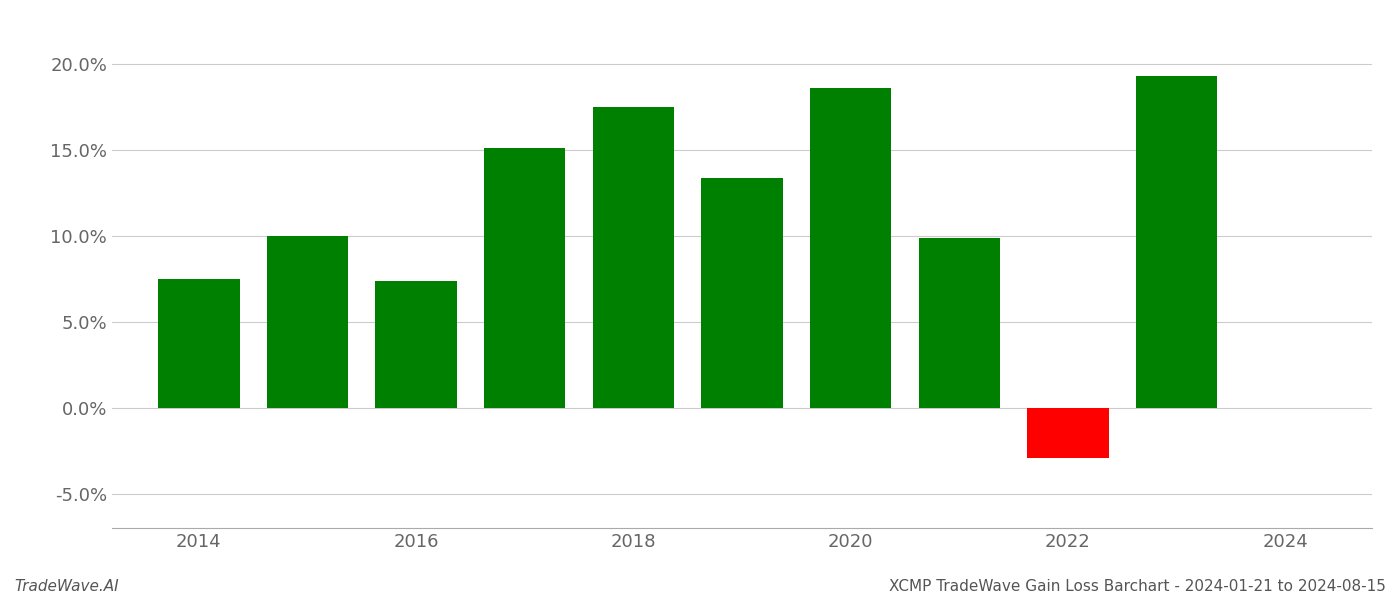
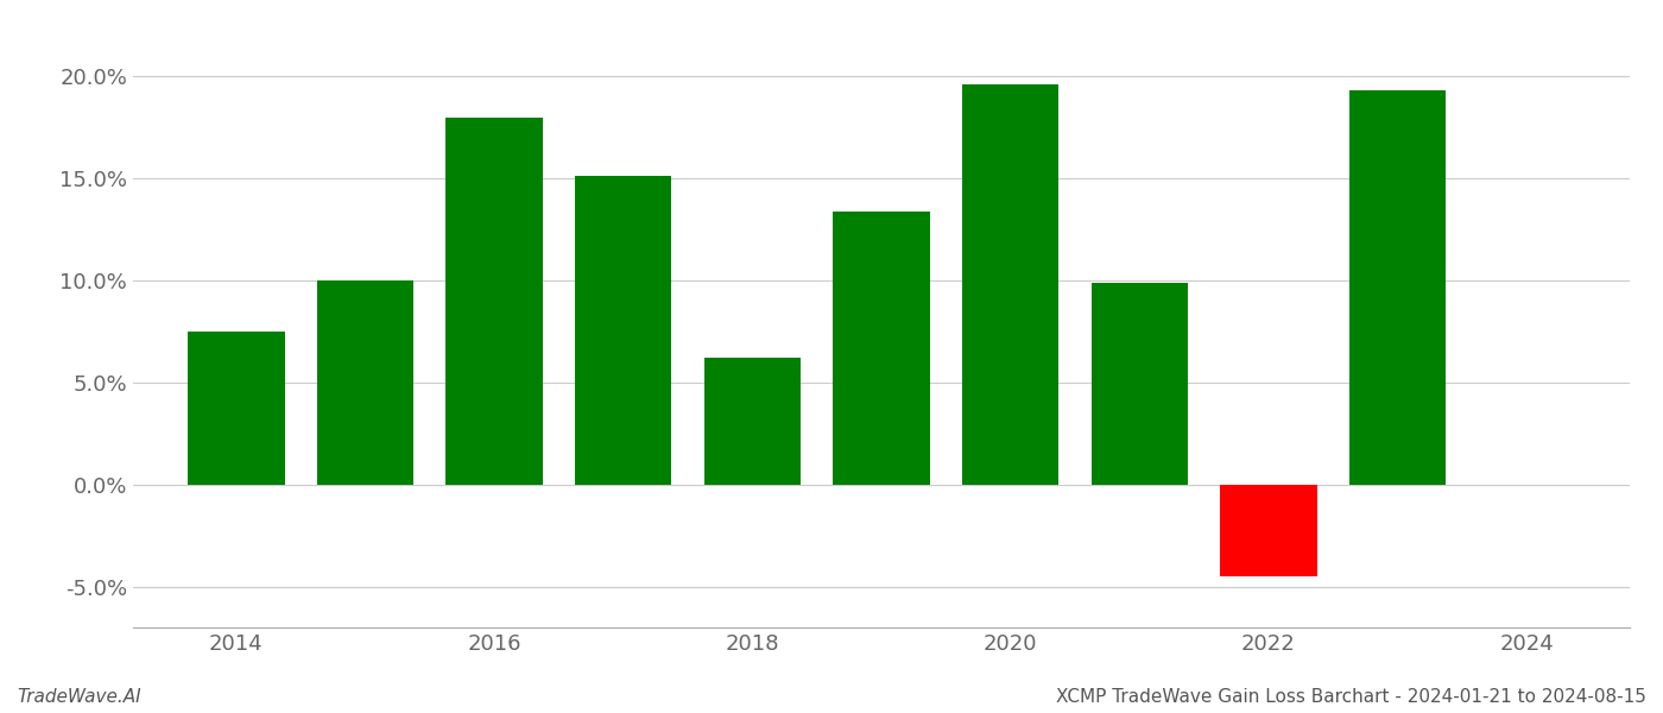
2016: 7.4% -> 18.0%
2018: 17.5% -> 6.2%
2020: 18.6% -> 19.6%
2022: -2.9% -> -4.5%
